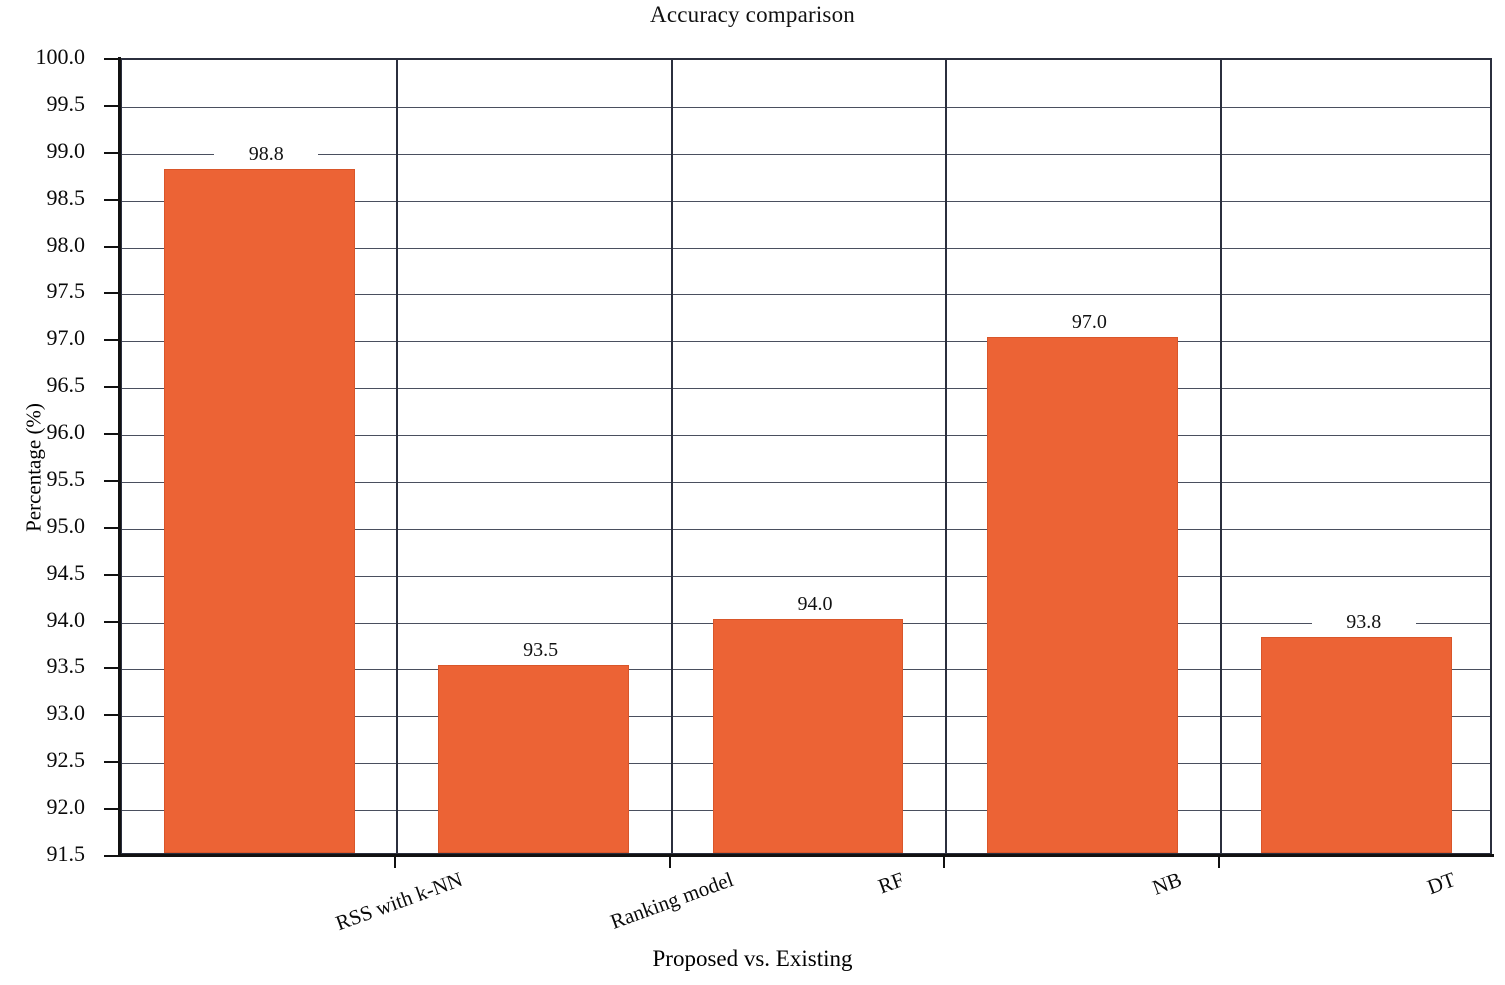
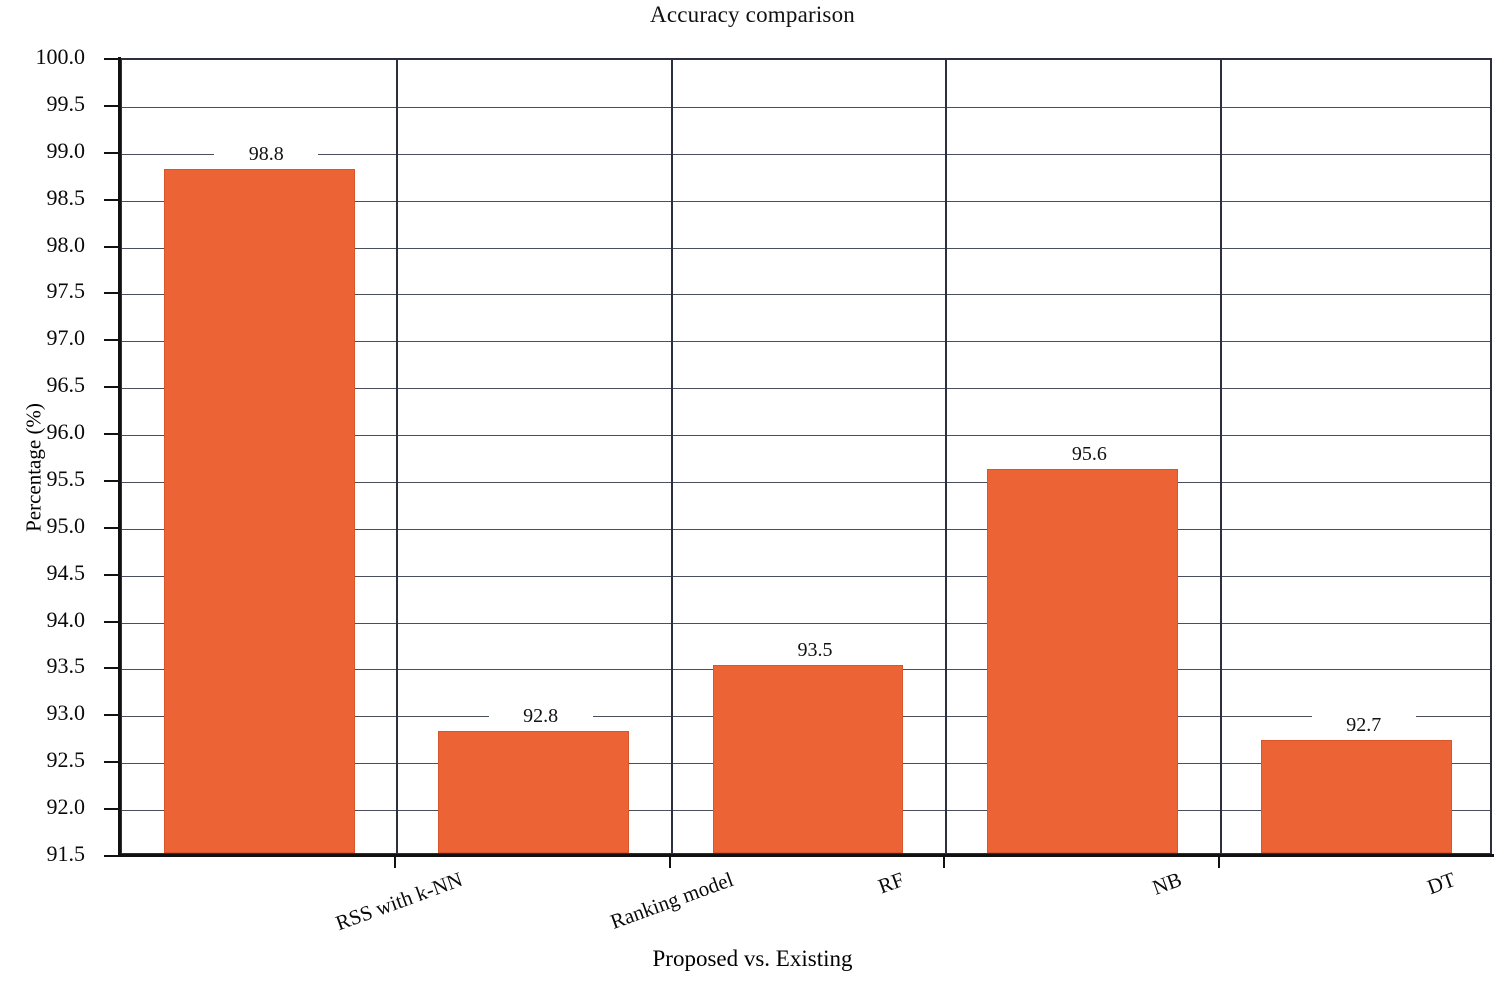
Ranking model: 93.5 -> 92.8
RF: 94.0 -> 93.5
NB: 97.0 -> 95.6
DT: 93.8 -> 92.7
